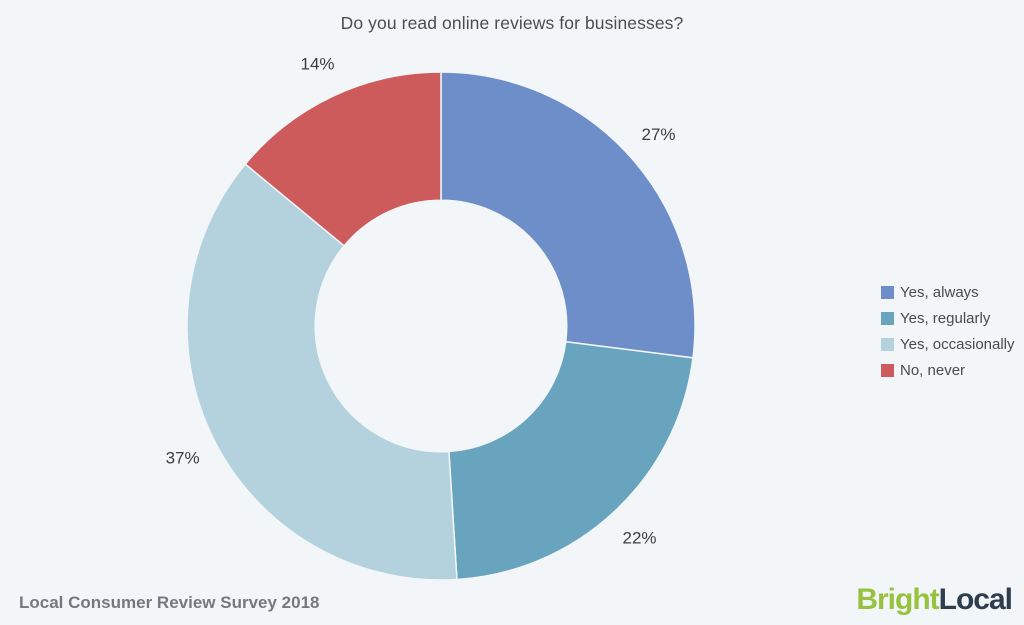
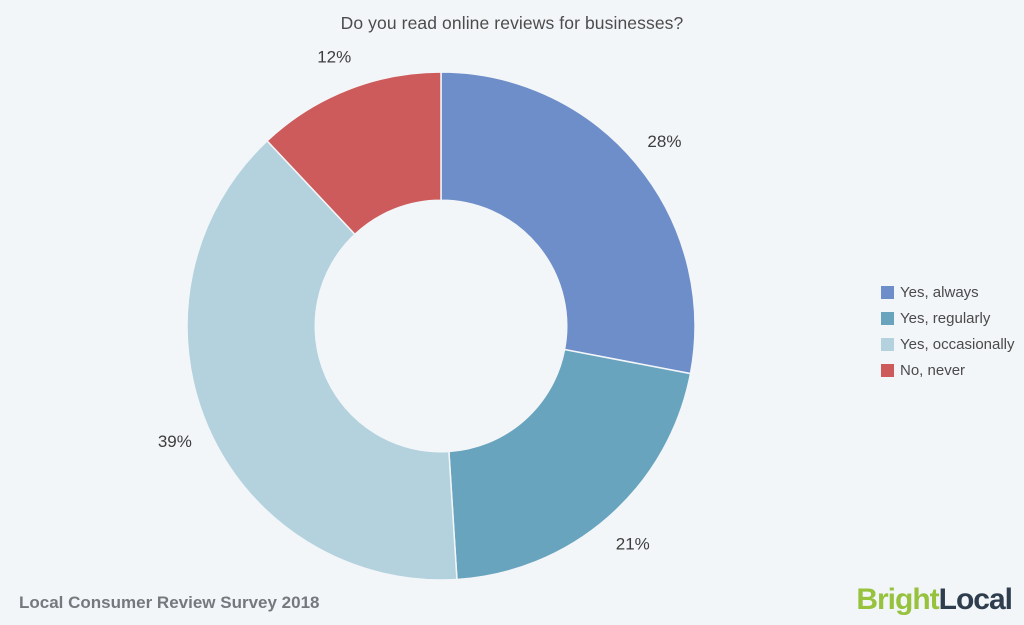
Yes, always: 27% -> 28%
Yes, regularly: 22% -> 21%
Yes, occasionally: 37% -> 39%
No, never: 14% -> 12%
